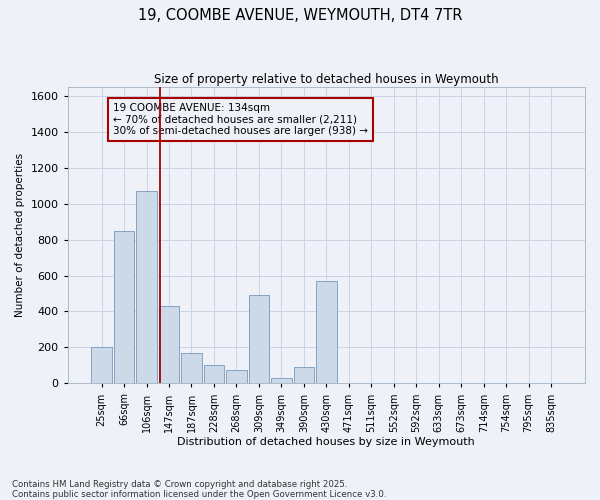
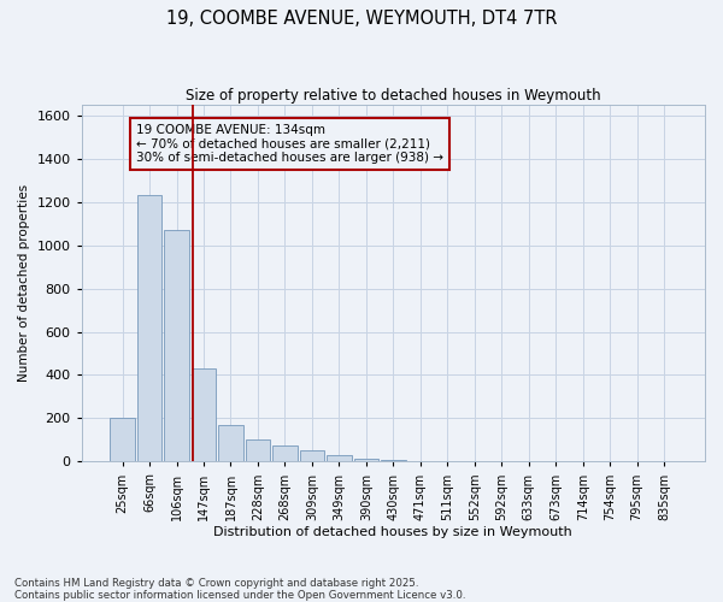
66sqm: 850 -> 1230
309sqm: 490 -> 50
390sqm: 90 -> 10
430sqm: 570 -> 10
